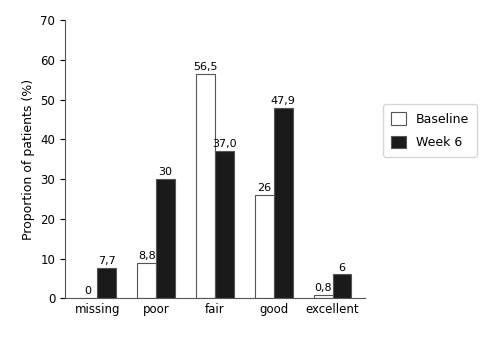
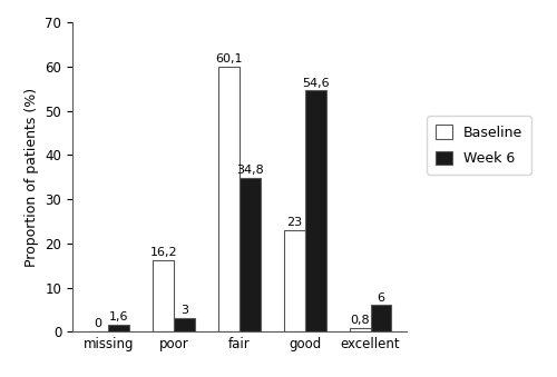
Week 6/missing: 7,7 -> 1,6
Baseline/poor: 8,8 -> 16,2
Week 6/poor: 30 -> 3
Baseline/fair: 56,5 -> 60,1
Week 6/fair: 37,0 -> 34,8
Baseline/good: 26 -> 23
Week 6/good: 47,9 -> 54,6
